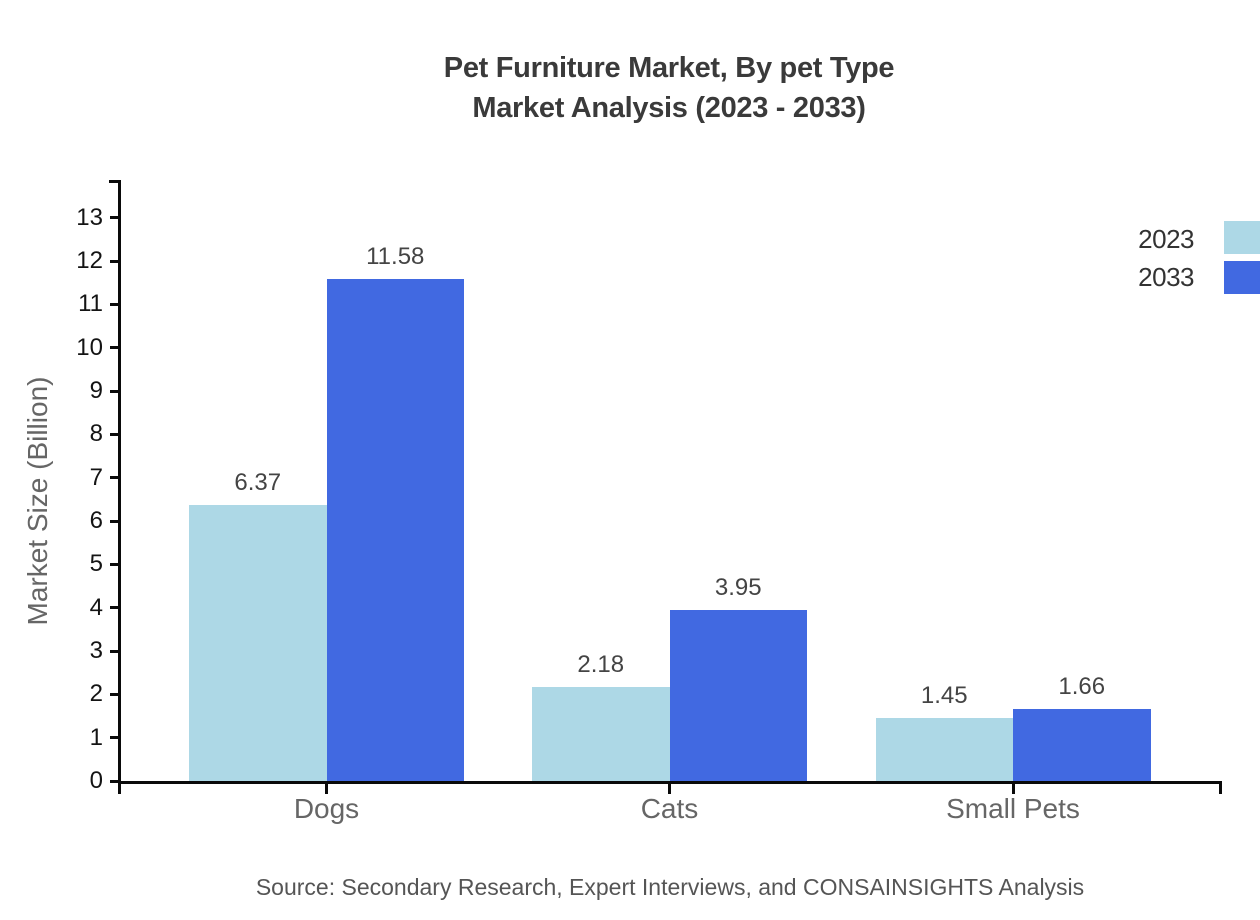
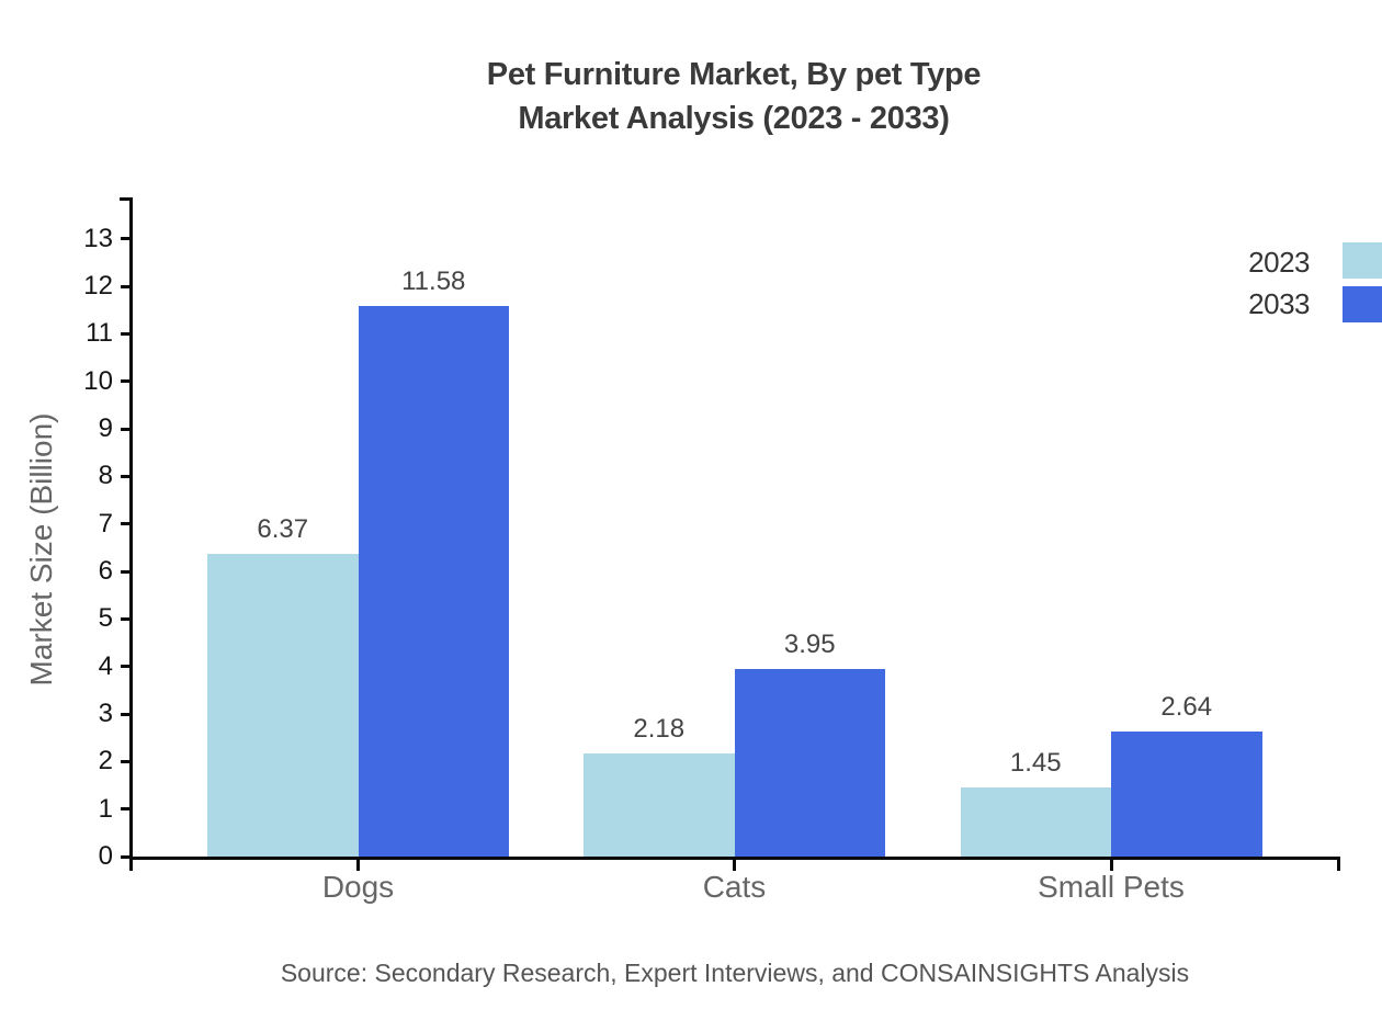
2033/Small Pets: 1.66 -> 2.64
